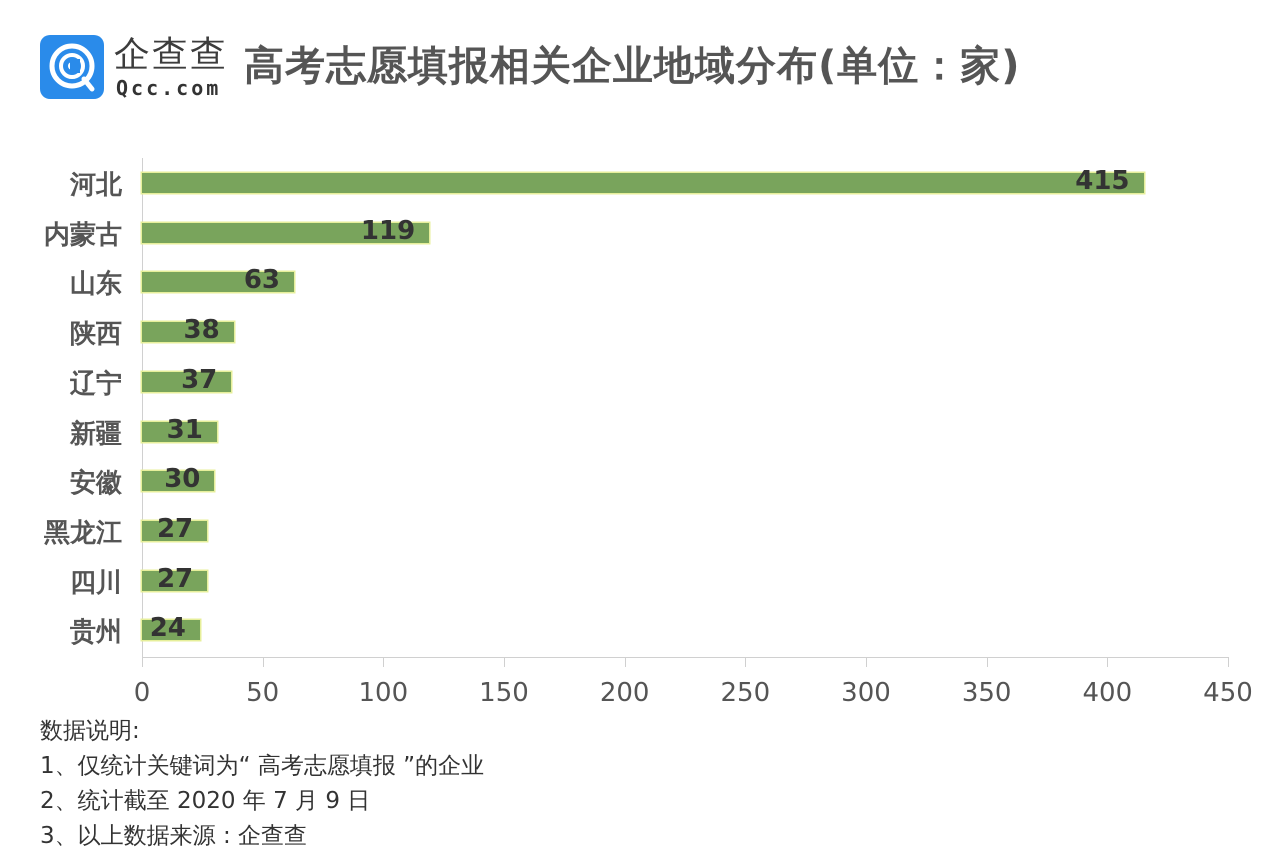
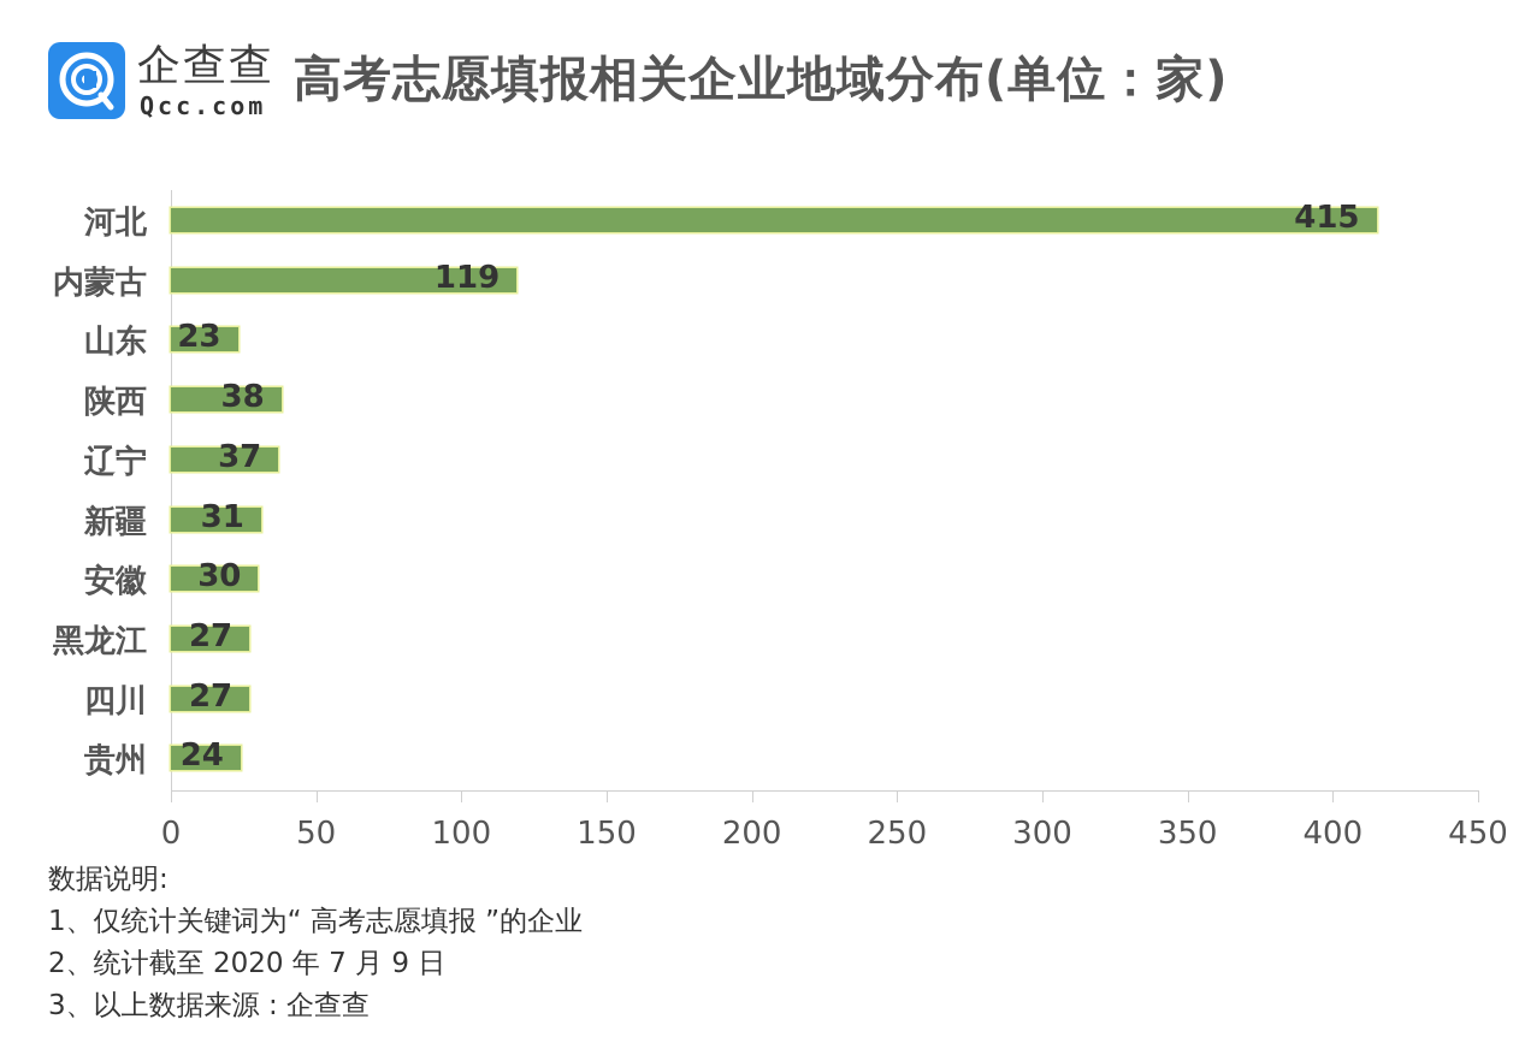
山东: 63 -> 23
